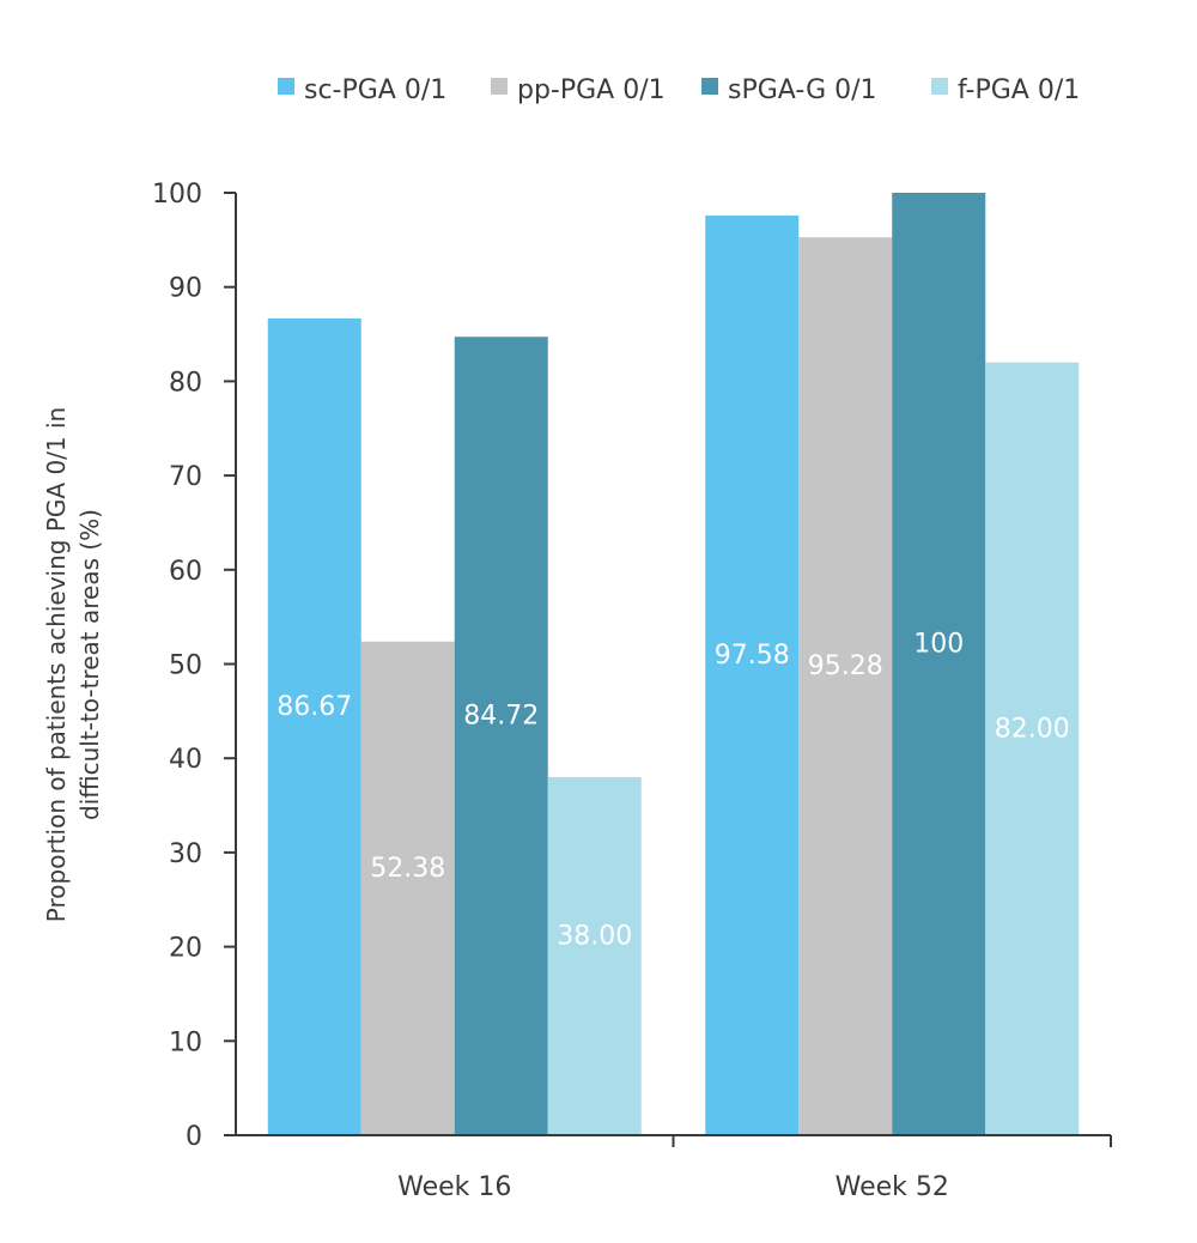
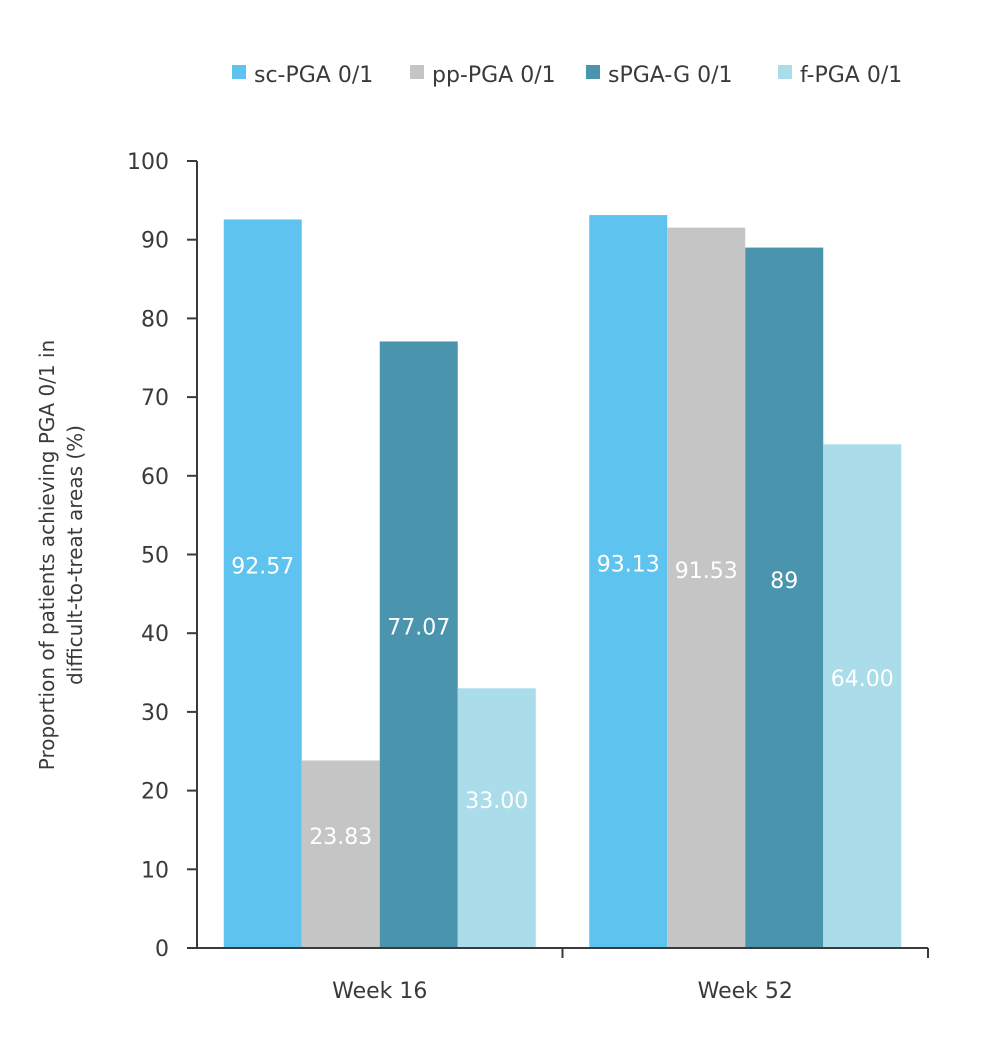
sc-PGA 0/1/Week 16: 86.67 -> 92.57
pp-PGA 0/1/Week 16: 52.38 -> 23.83
sPGA-G 0/1/Week 16: 84.72 -> 77.07
f-PGA 0/1/Week 16: 38.00 -> 33.00
sc-PGA 0/1/Week 52: 97.58 -> 93.13
pp-PGA 0/1/Week 52: 95.28 -> 91.53
sPGA-G 0/1/Week 52: 100 -> 89
f-PGA 0/1/Week 52: 82.00 -> 64.00
